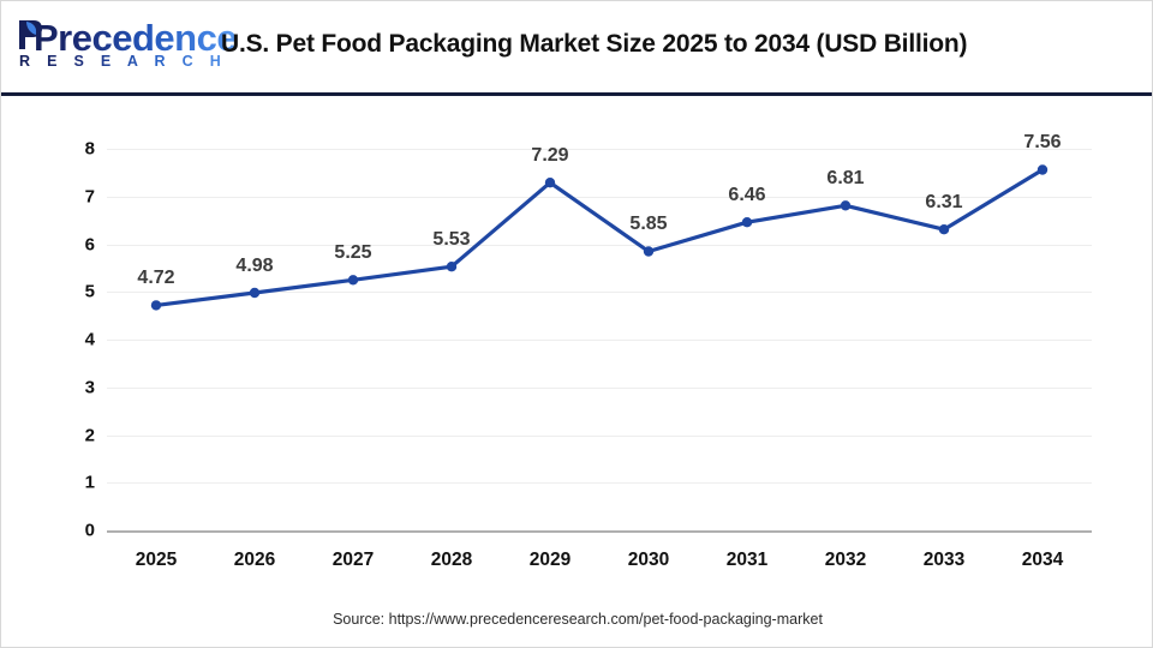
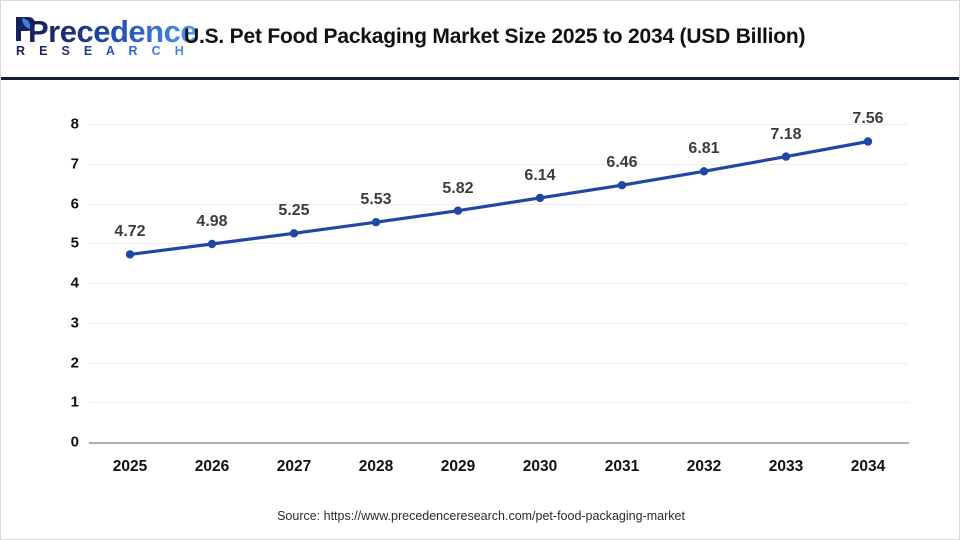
2029: 7.29 -> 5.82
2030: 5.85 -> 6.14
2033: 6.31 -> 7.18
